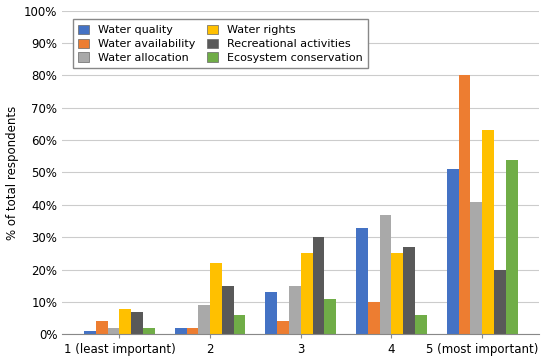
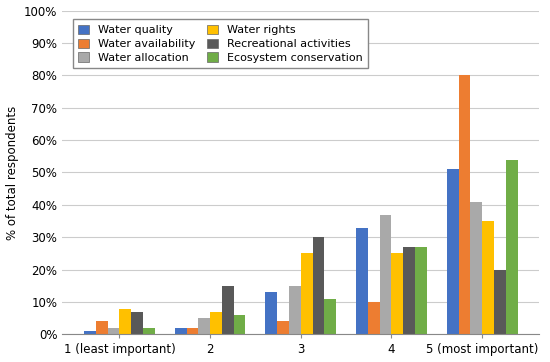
Water allocation/2: 9% -> 5%
Water rights/2: 22% -> 7%
Ecosystem conservation/4: 6% -> 27%
Water rights/5 (most important): 63% -> 35%
